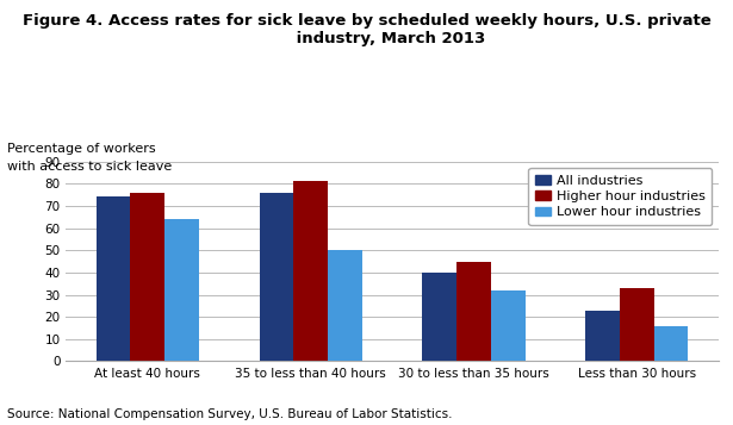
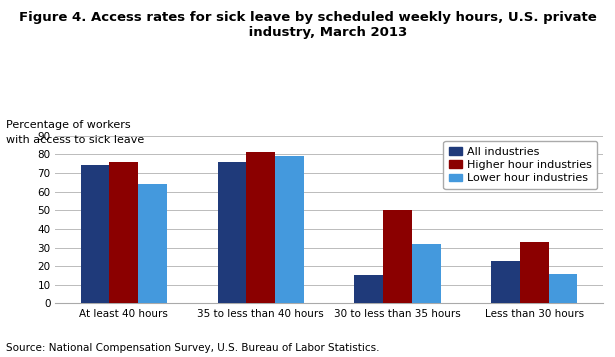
Lower hour industries/35 to less than 40 hours: 50 -> 79
All industries/30 to less than 35 hours: 40 -> 15
Higher hour industries/30 to less than 35 hours: 45 -> 50
